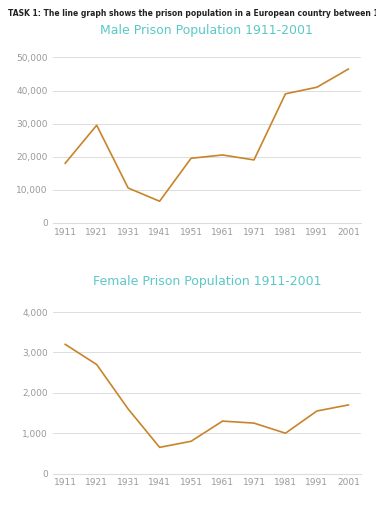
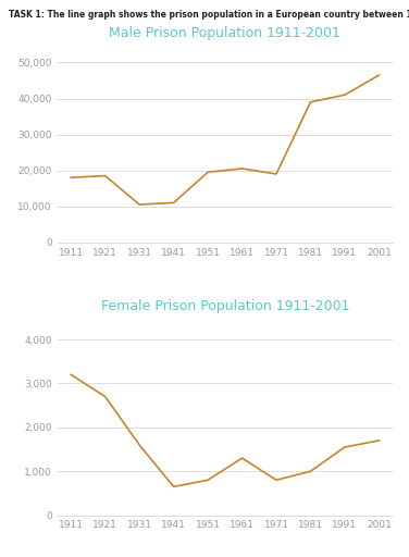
Male Prison Population 1911-2001/1921: 29,500 -> 18,500
Male Prison Population 1911-2001/1941: 6,500 -> 11,000
Female Prison Population 1911-2001/1971: 1,250 -> 800
